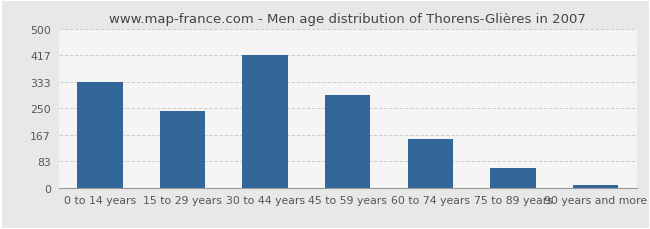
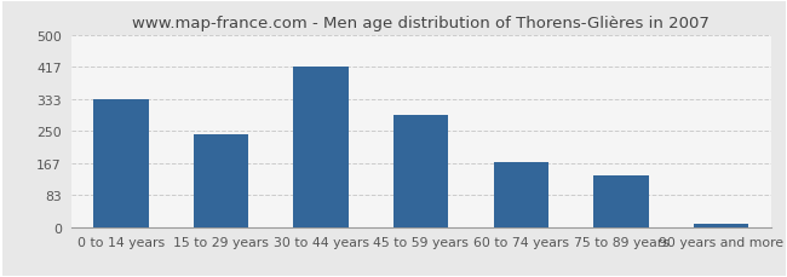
60 to 74 years: 152 -> 170
75 to 89 years: 63 -> 135
